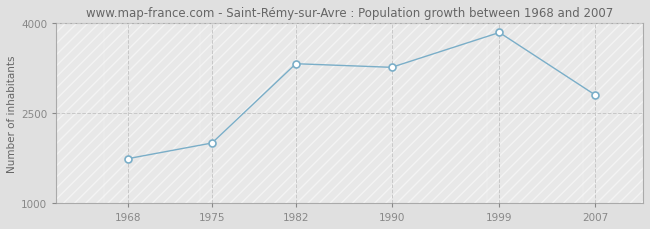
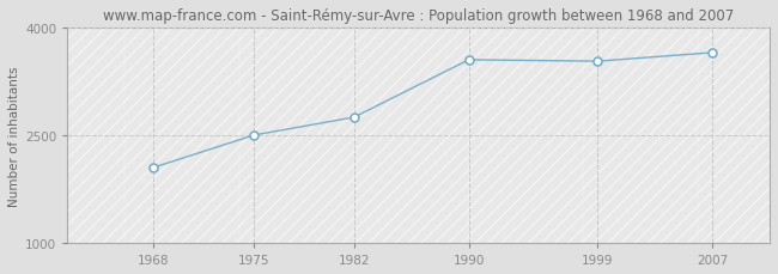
1968: 1740 -> 2050
1975: 2000 -> 2500
1982: 3320 -> 2750
1990: 3260 -> 3550
1999: 3840 -> 3530
2007: 2800 -> 3650
